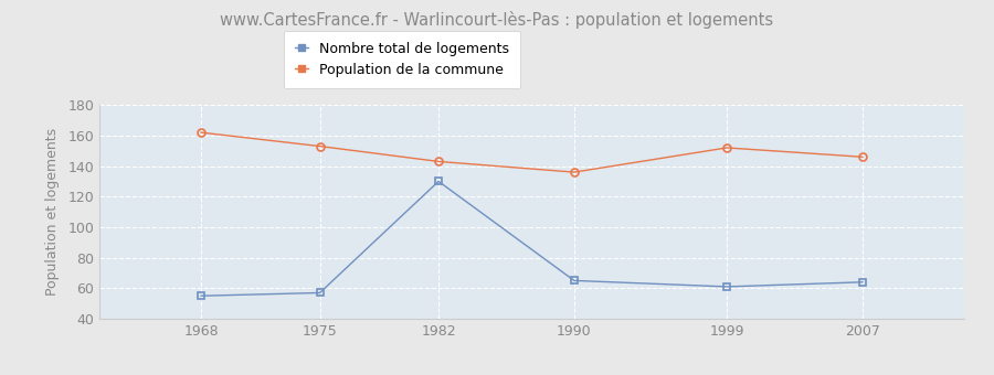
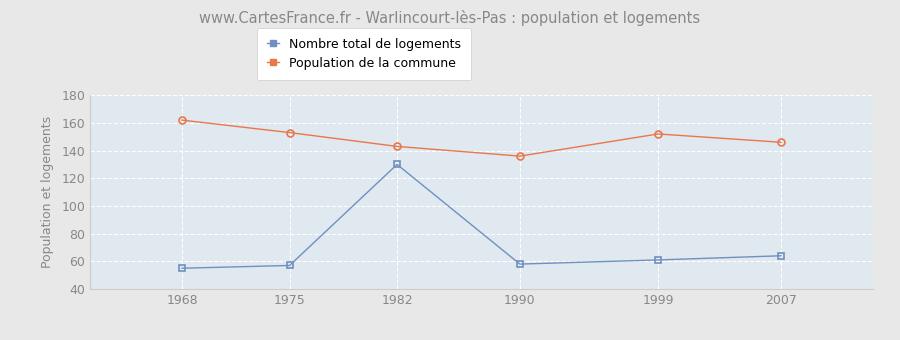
Nombre total de logements/1990: 65 -> 58
